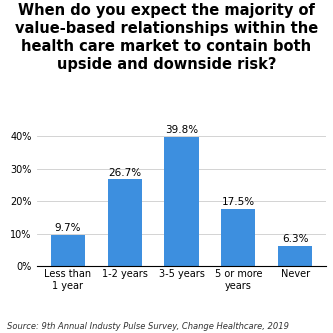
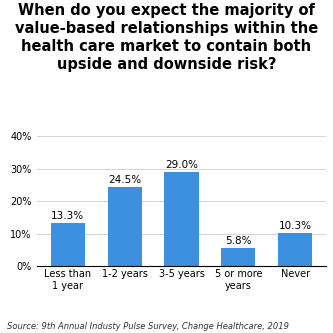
Less than 1 year: 9.7% -> 13.3%
1-2 years: 26.7% -> 24.5%
3-5 years: 39.8% -> 29.0%
5 or more years: 17.5% -> 5.8%
Never: 6.3% -> 10.3%
